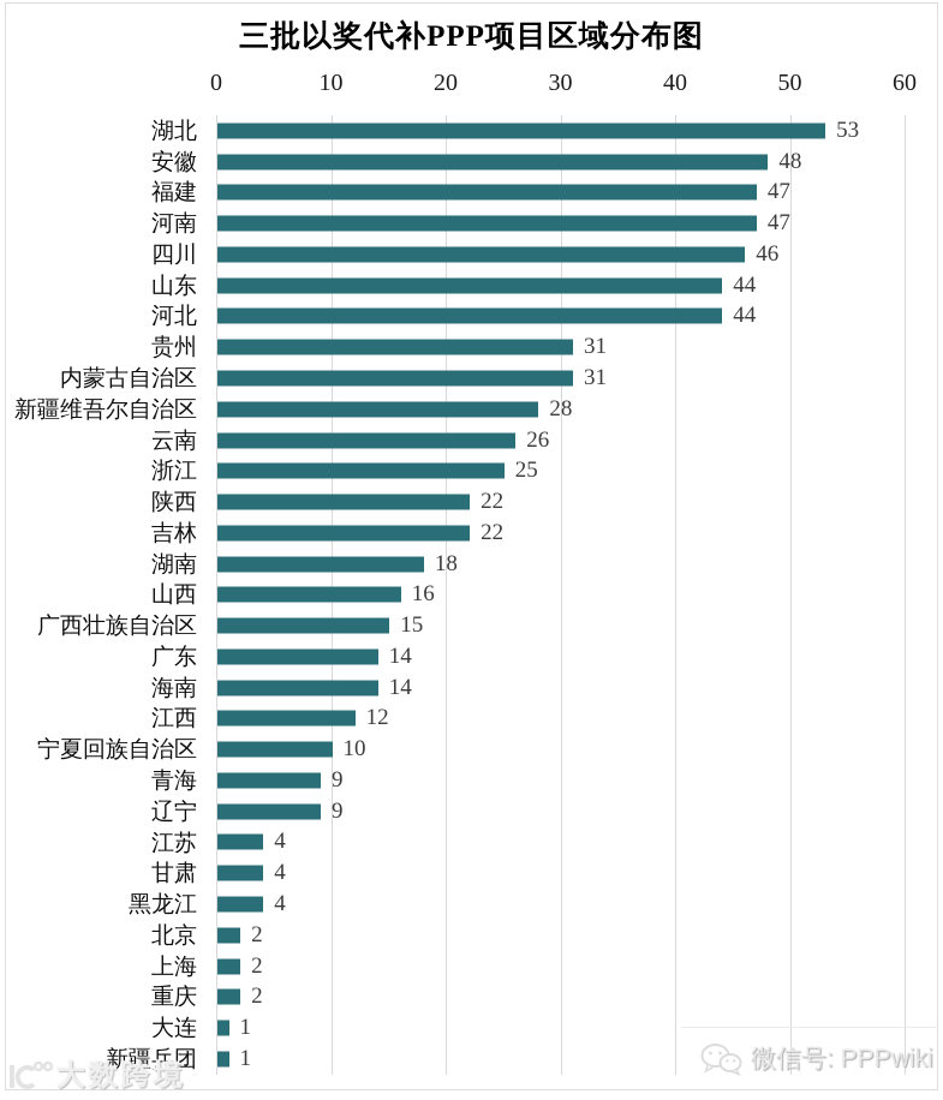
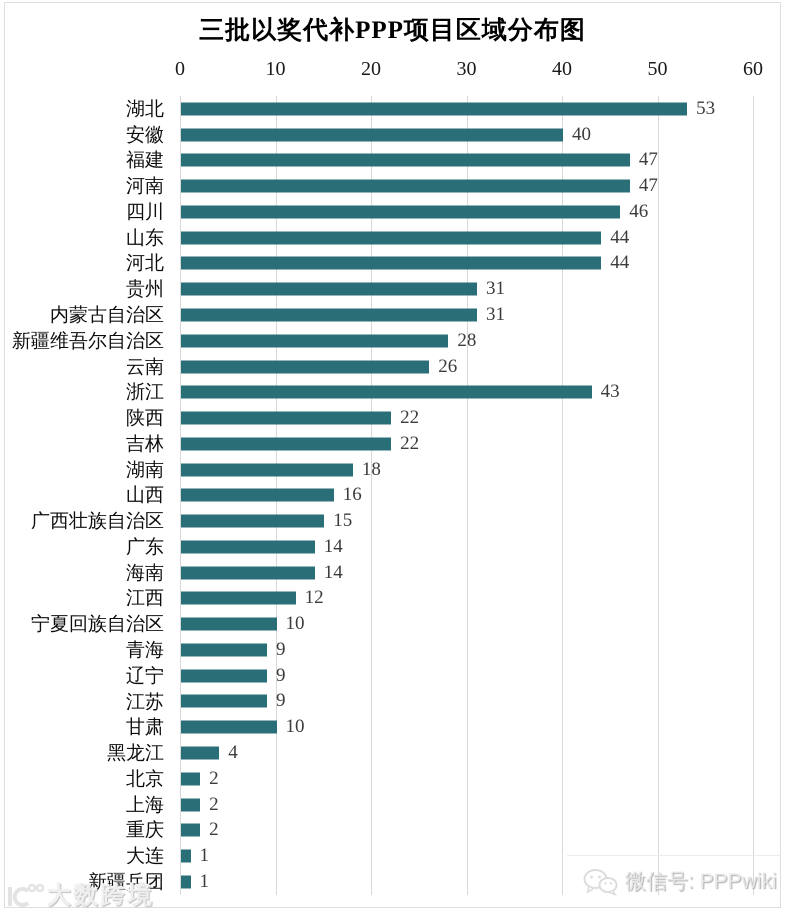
安徽: 48 -> 40
浙江: 25 -> 43
江苏: 4 -> 9
甘肃: 4 -> 10
